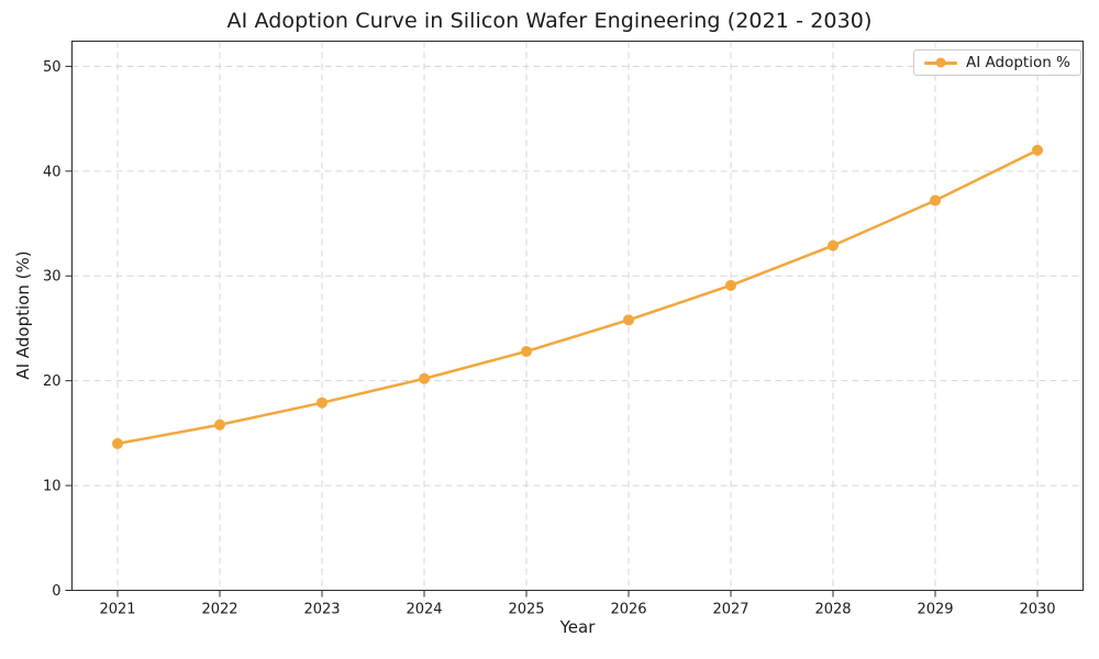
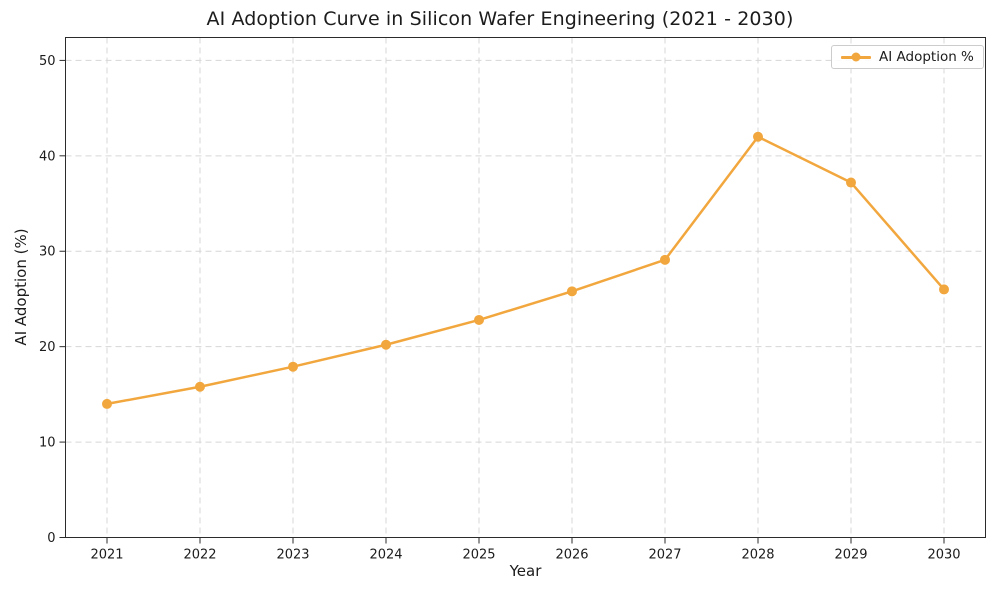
2028: 33 -> 42
2030: 42 -> 26
